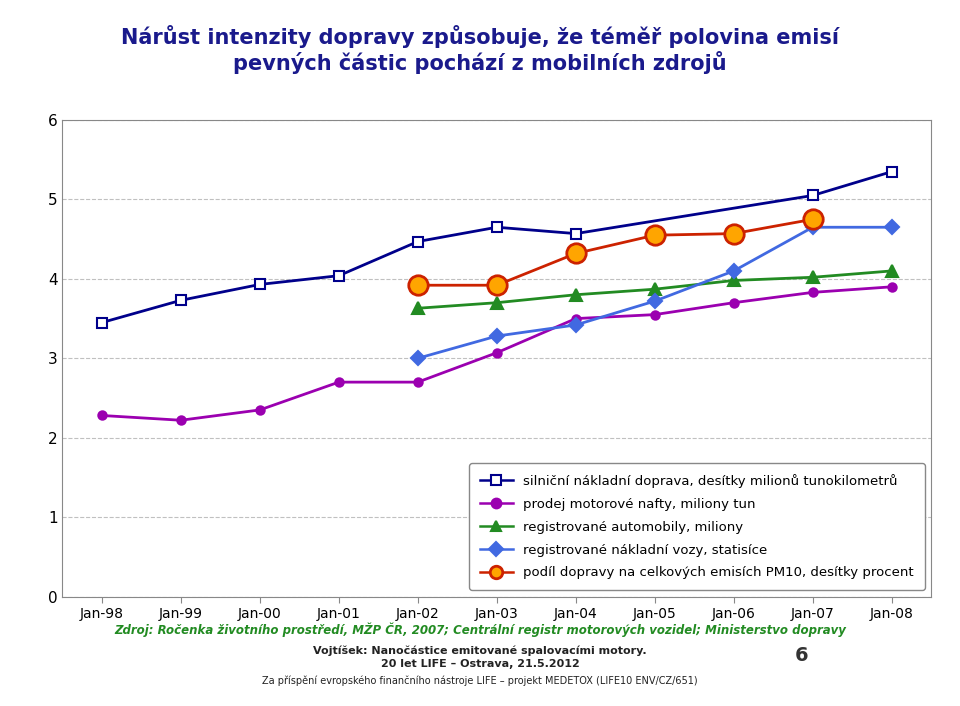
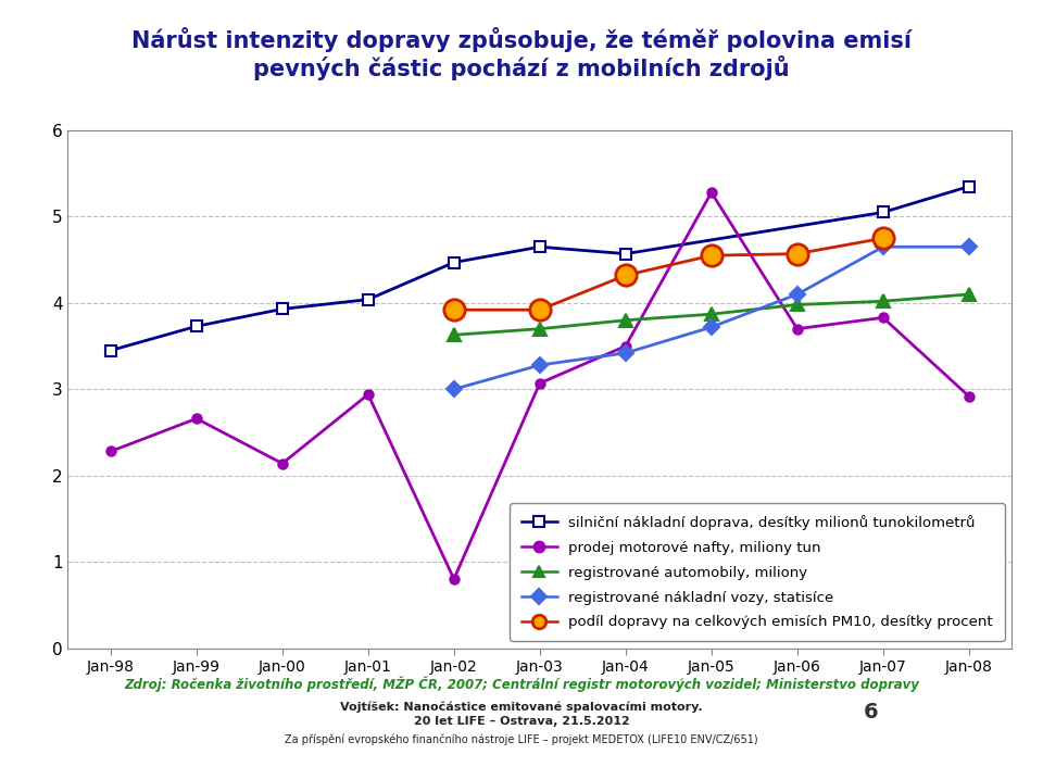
prodej motorové nafty, miliony tun/Jan-99: 2.22 -> 2.66
prodej motorové nafty, miliony tun/Jan-00: 2.35 -> 2.14
prodej motorové nafty, miliony tun/Jan-01: 2.70 -> 2.94
prodej motorové nafty, miliony tun/Jan-02: 2.70 -> 0.80
prodej motorové nafty, miliony tun/Jan-05: 3.55 -> 5.28
prodej motorové nafty, miliony tun/Jan-08: 3.90 -> 2.92
